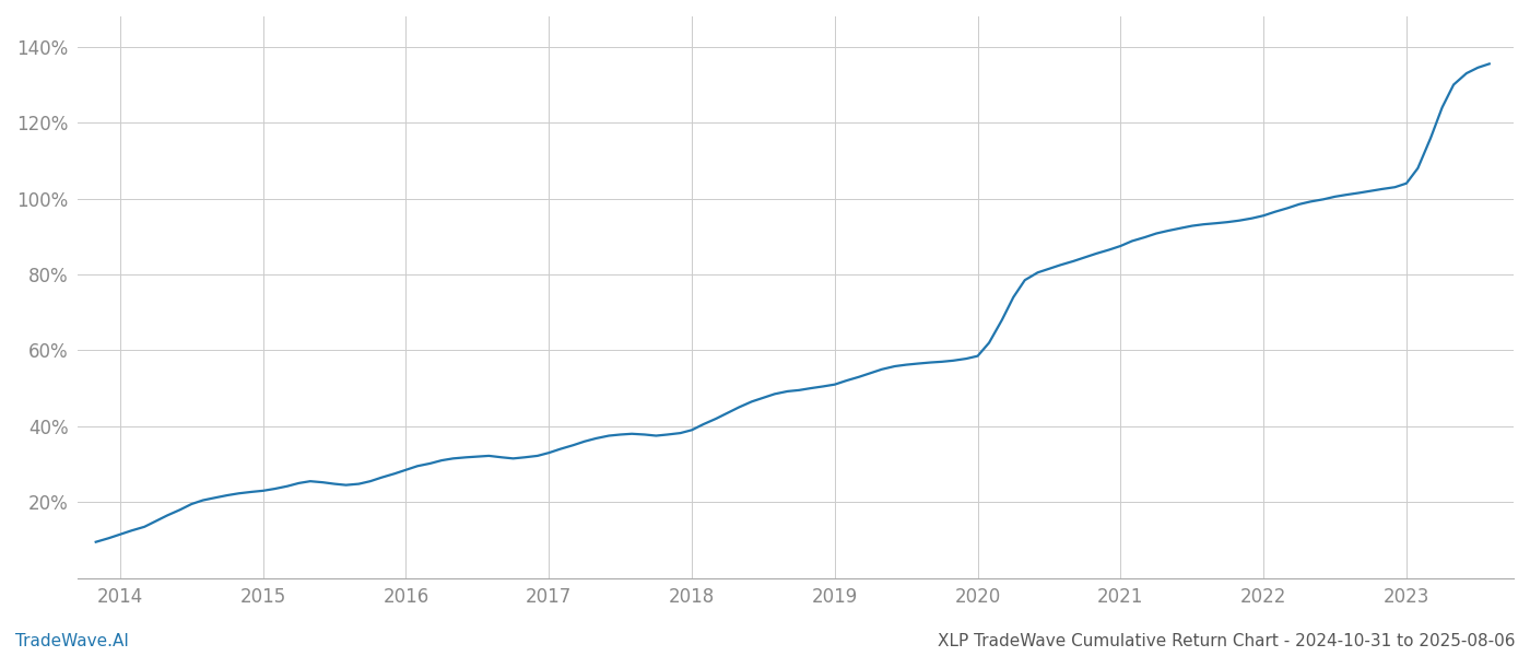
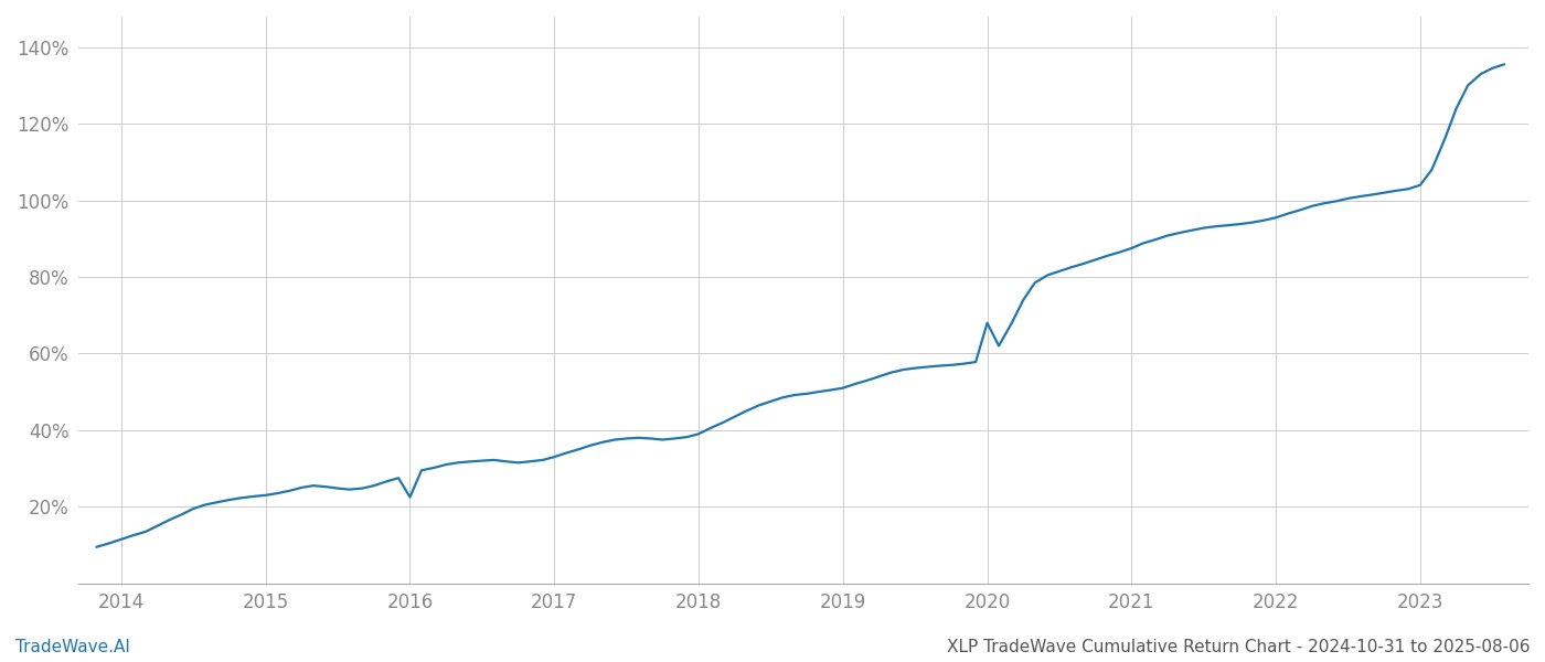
2016: 28.5% -> 22.5%
2020: 58.5% -> 68.0%
